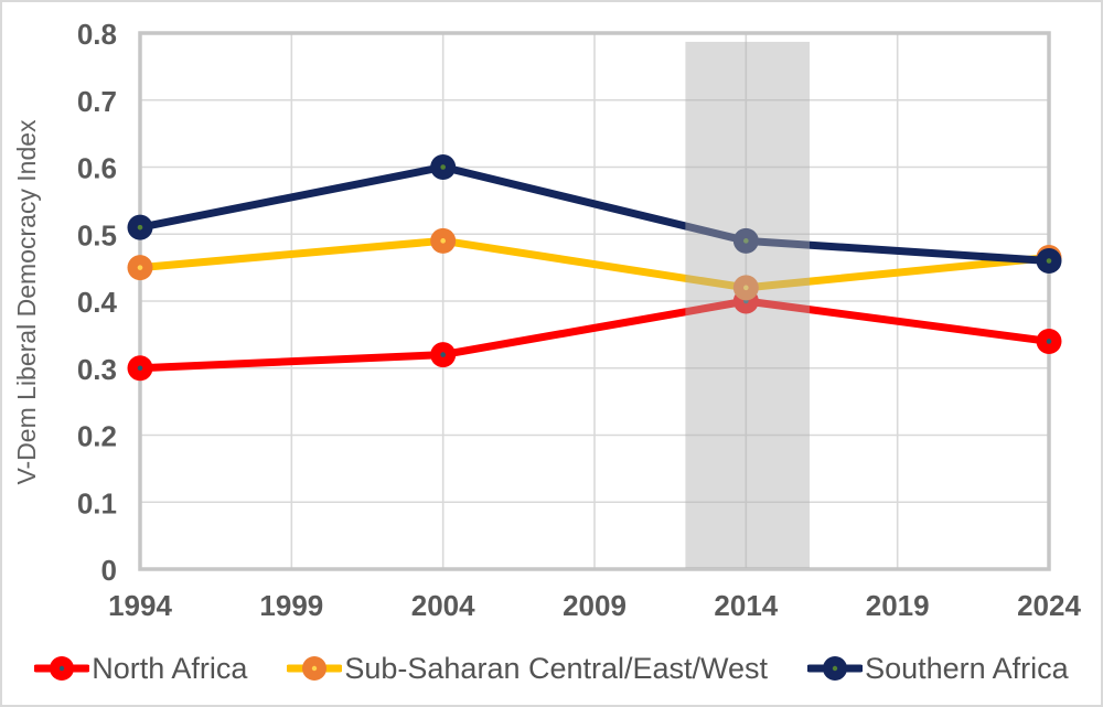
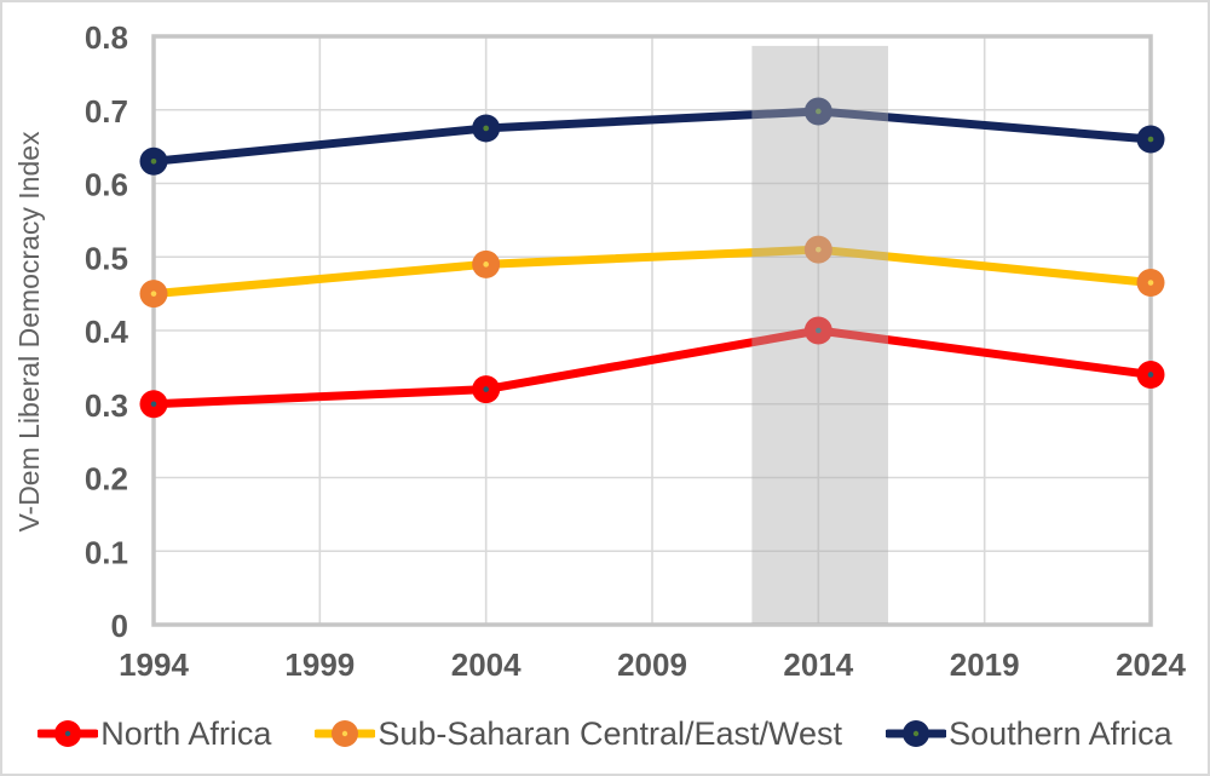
Southern Africa/1994: 0.51 -> 0.63
Southern Africa/2004: 0.60 -> 0.68
Sub-Saharan Central/East/West/2014: 0.42 -> 0.51
Southern Africa/2014: 0.49 -> 0.70
Southern Africa/2024: 0.46 -> 0.66
